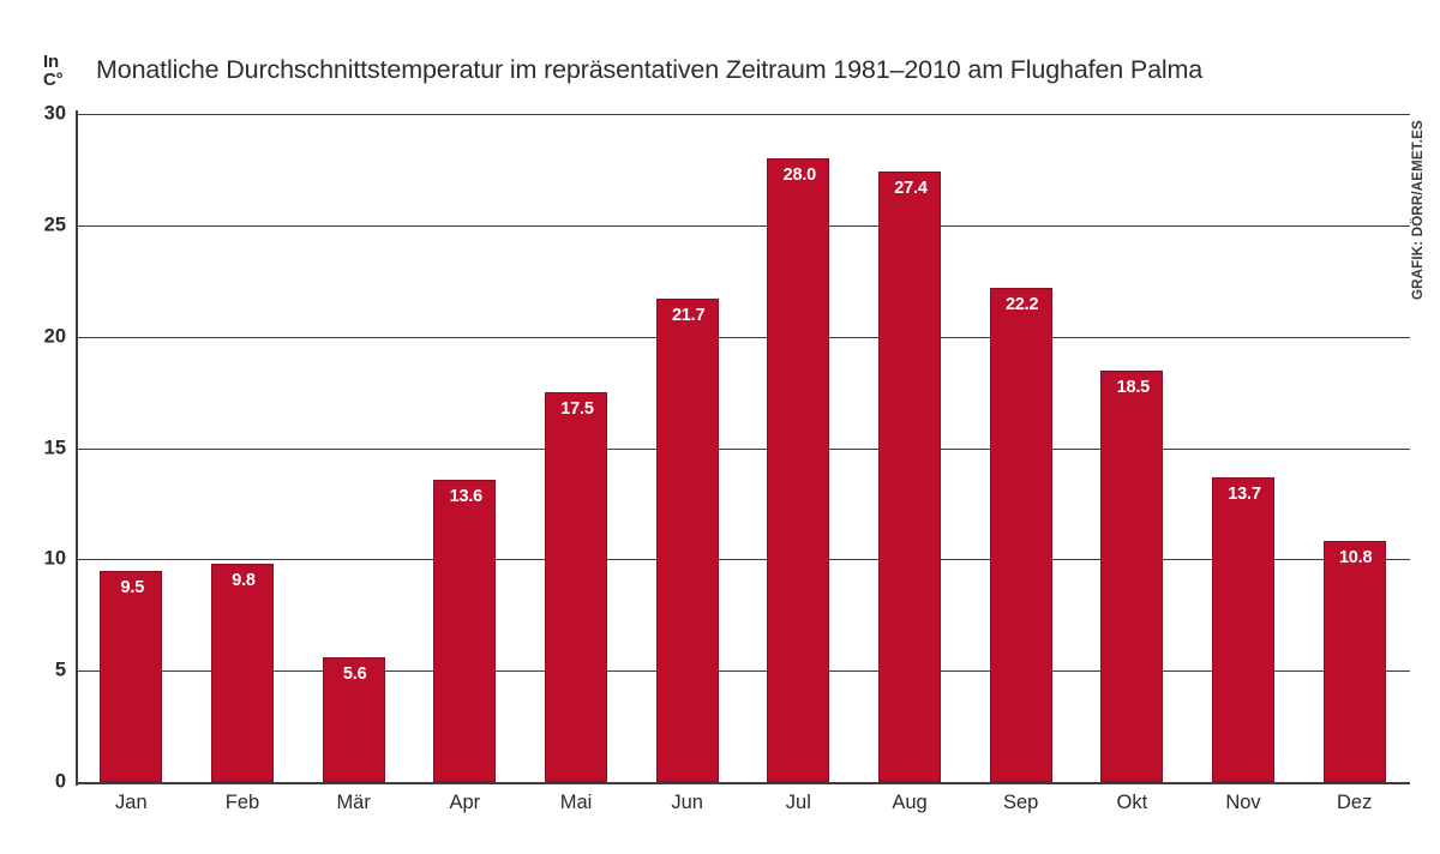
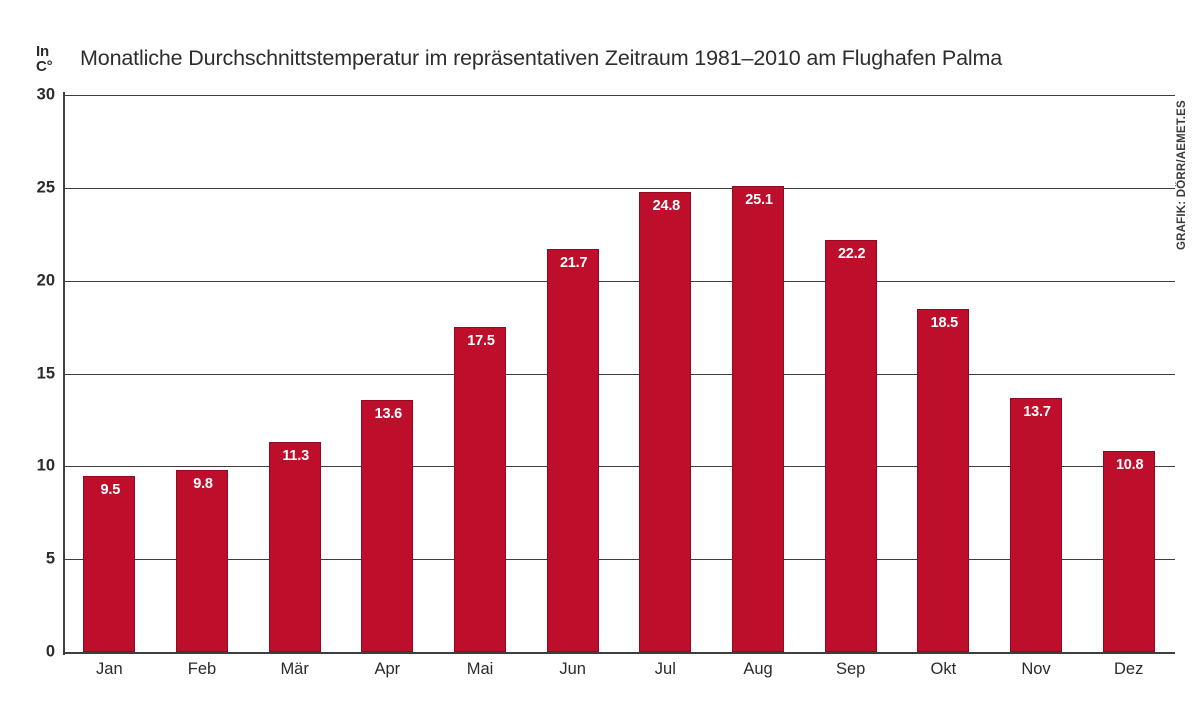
Mär: 5.6 -> 11.3
Jul: 28.0 -> 24.8
Aug: 27.4 -> 25.1
